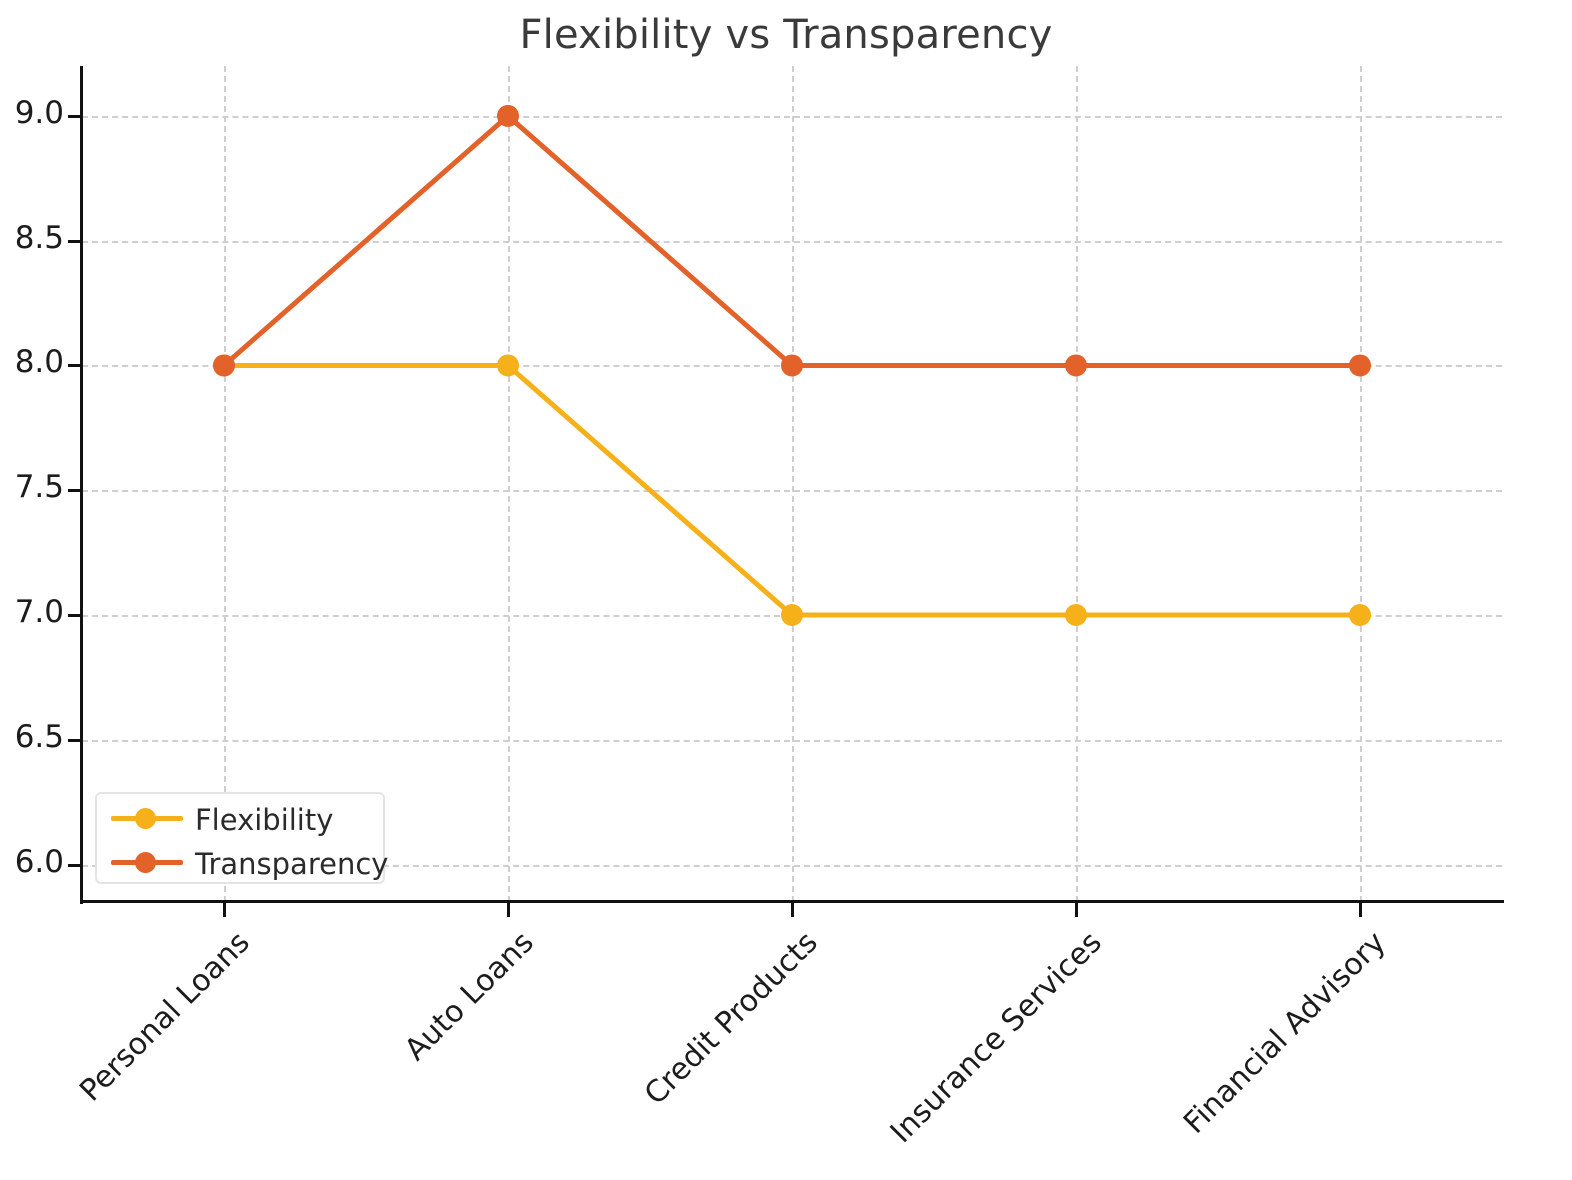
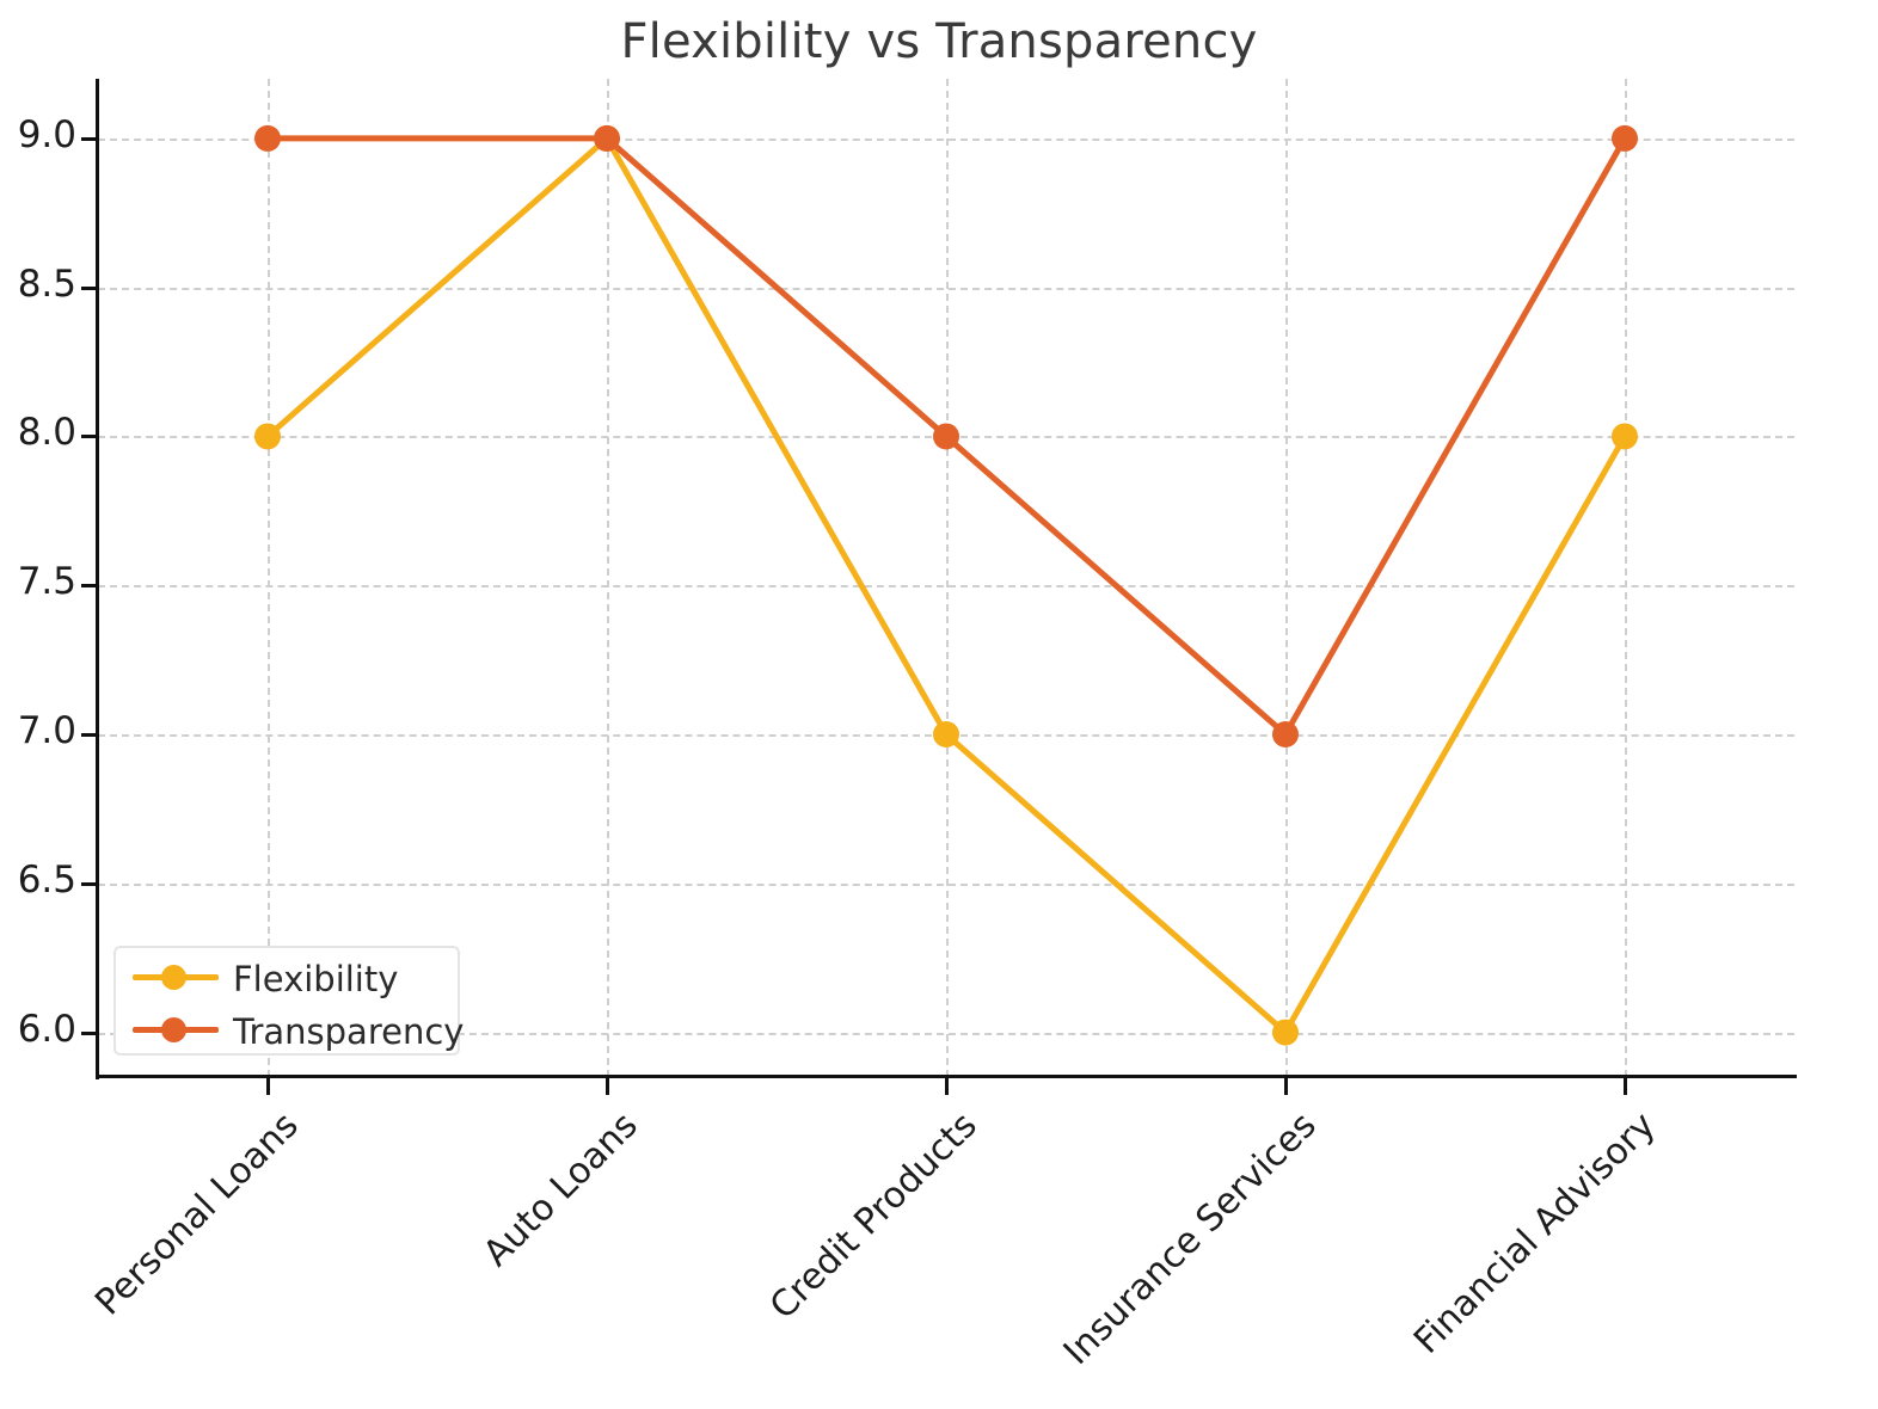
Transparency/Personal Loans: 8 -> 9
Flexibility/Auto Loans: 8 -> 9
Flexibility/Insurance Services: 7 -> 6
Transparency/Insurance Services: 8 -> 7
Flexibility/Financial Advisory: 7 -> 8
Transparency/Financial Advisory: 8 -> 9
